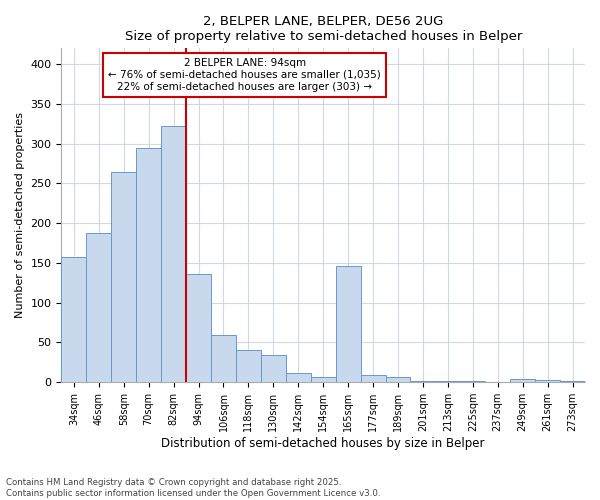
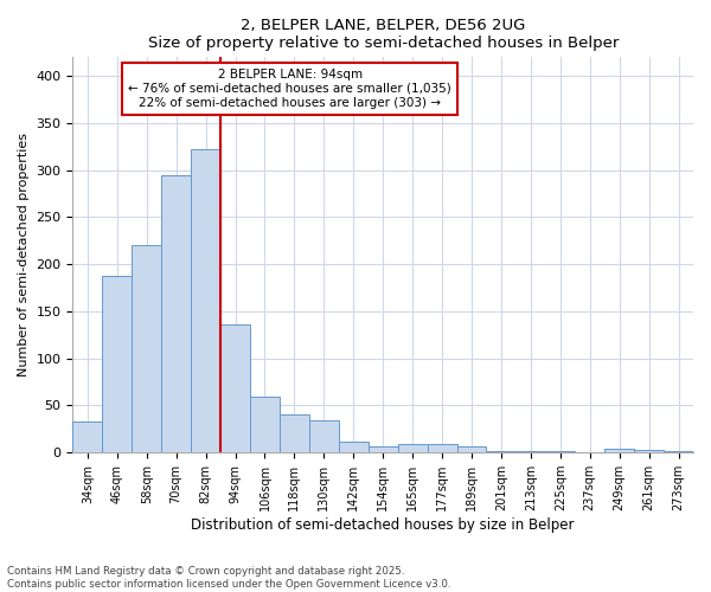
34sqm: 158 -> 33
58sqm: 264 -> 221
165sqm: 146 -> 9
